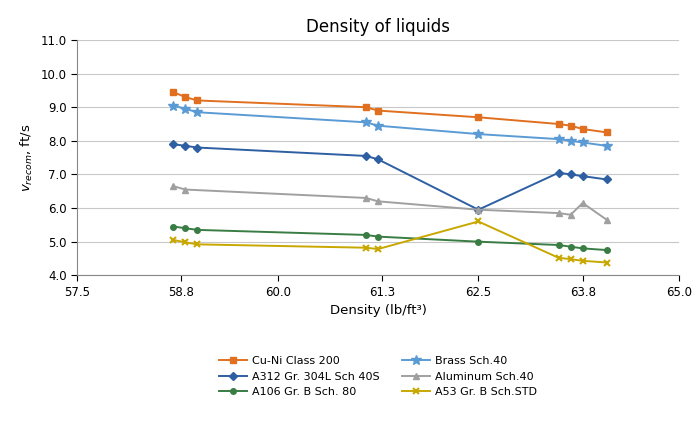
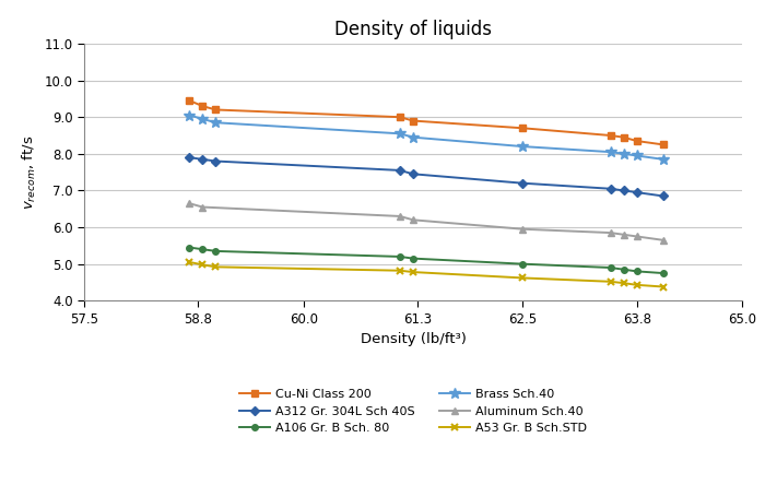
A312 Gr. 304L Sch 40S/62.5: 5.95 -> 7.20
A53 Gr. B Sch.STD/62.5: 5.60 -> 4.62
Aluminum Sch.40/63.8: 6.15 -> 5.75
